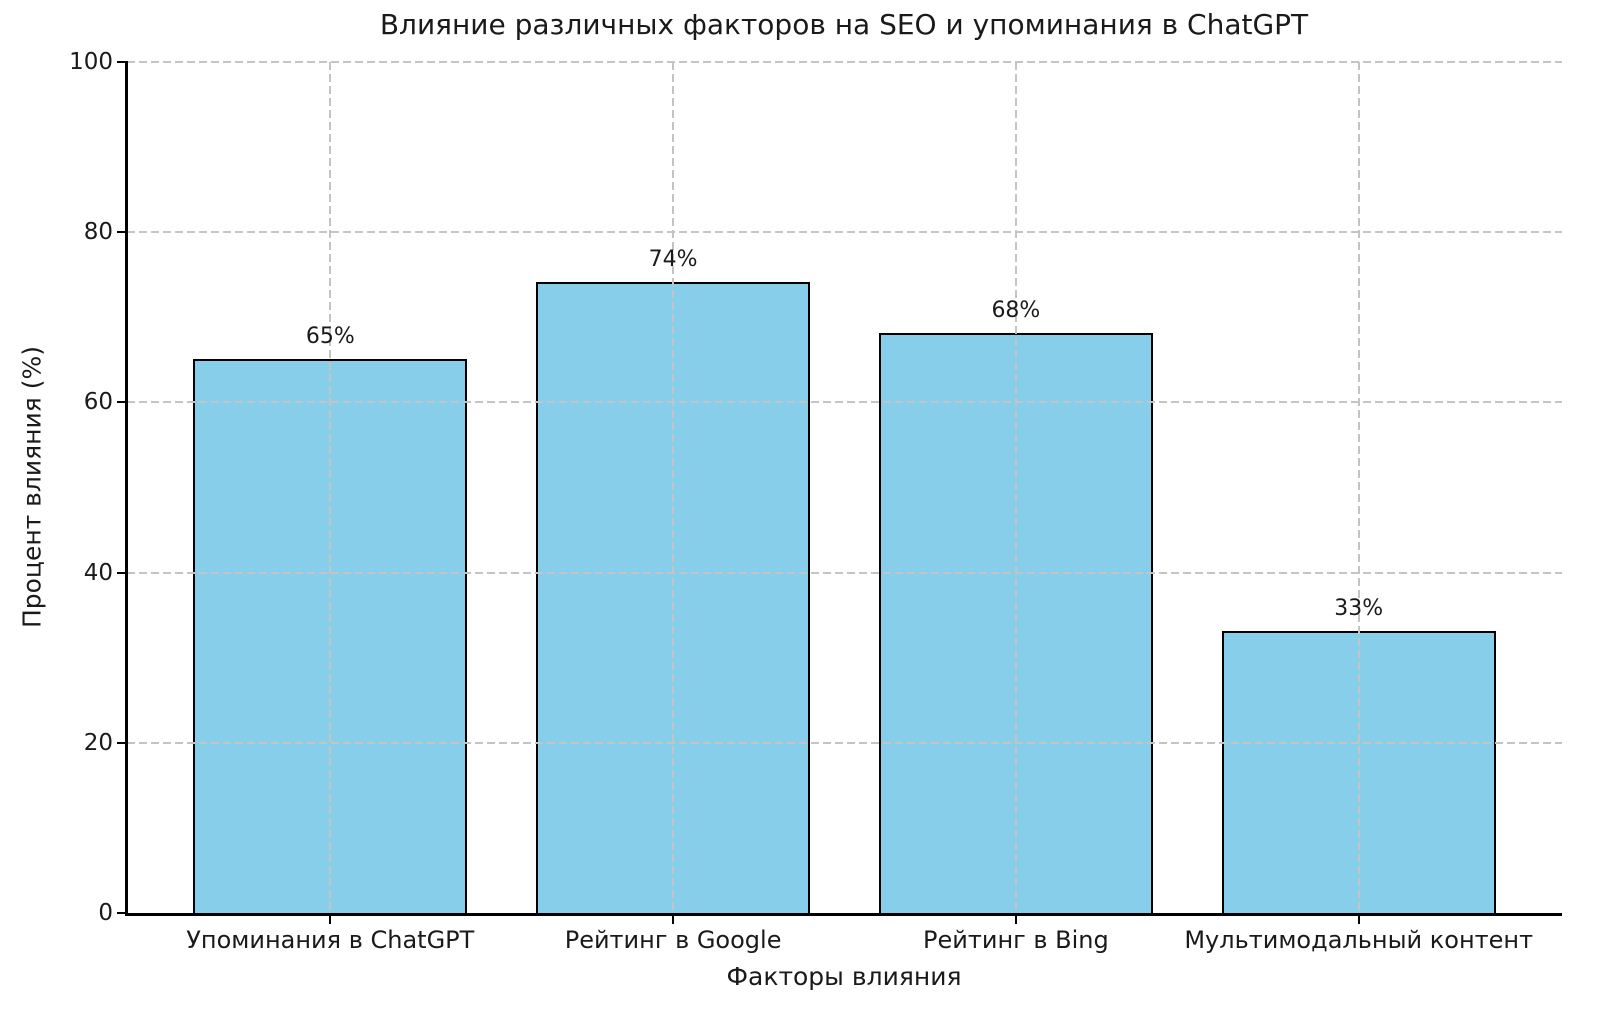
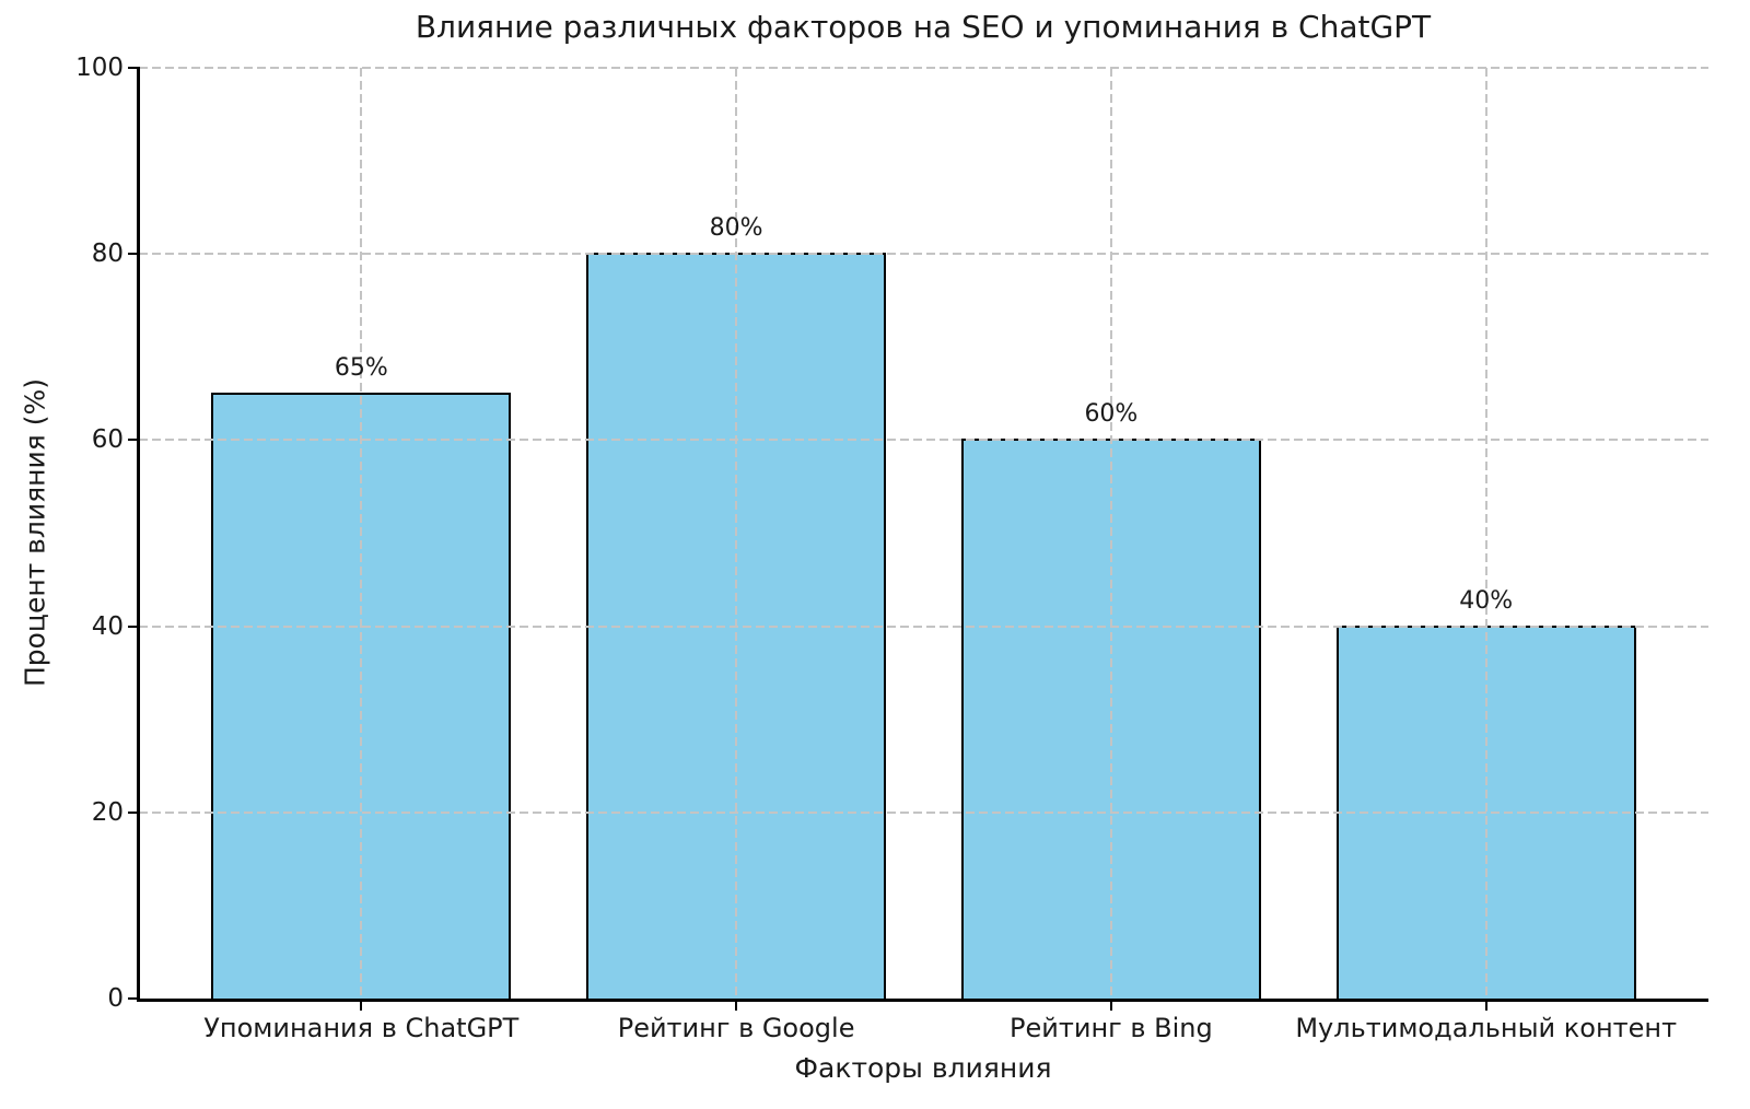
Рейтинг в Google: 74% -> 80%
Рейтинг в Bing: 68% -> 60%
Мультимодальный контент: 33% -> 40%
